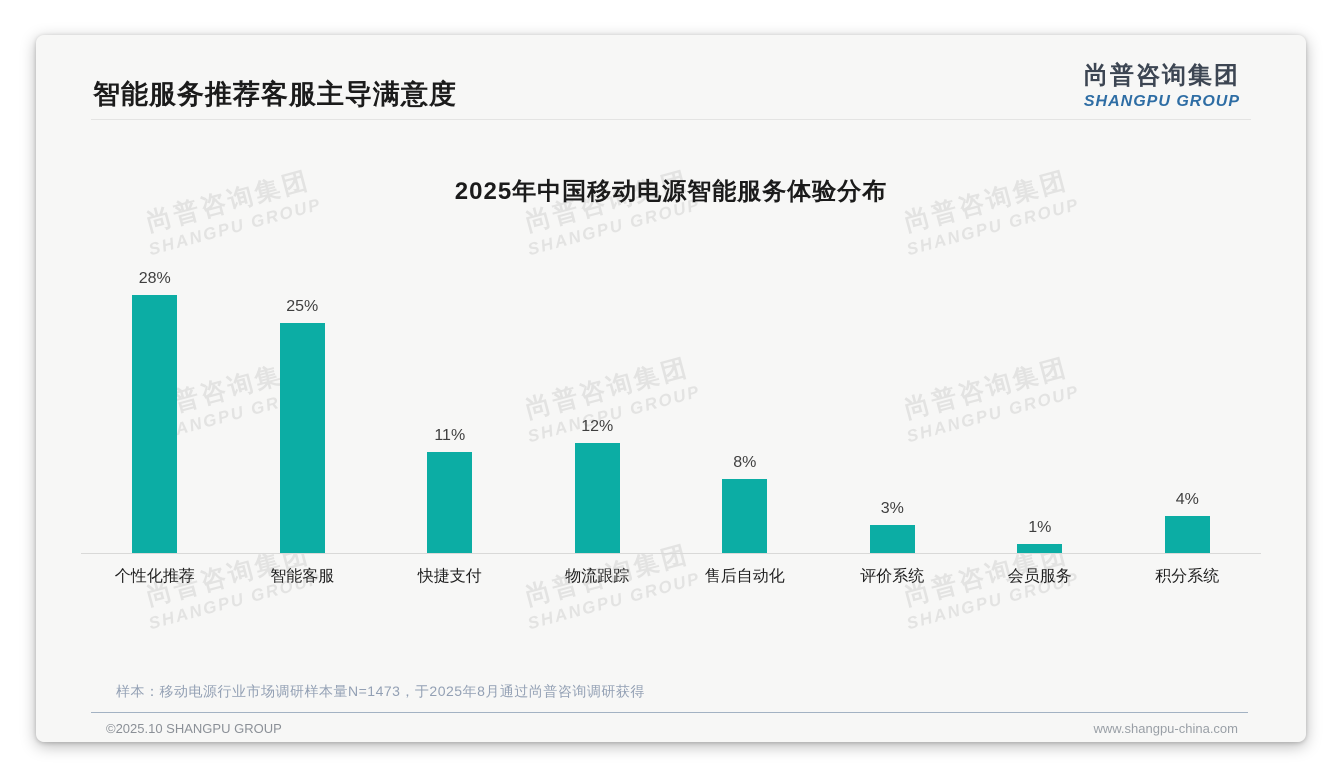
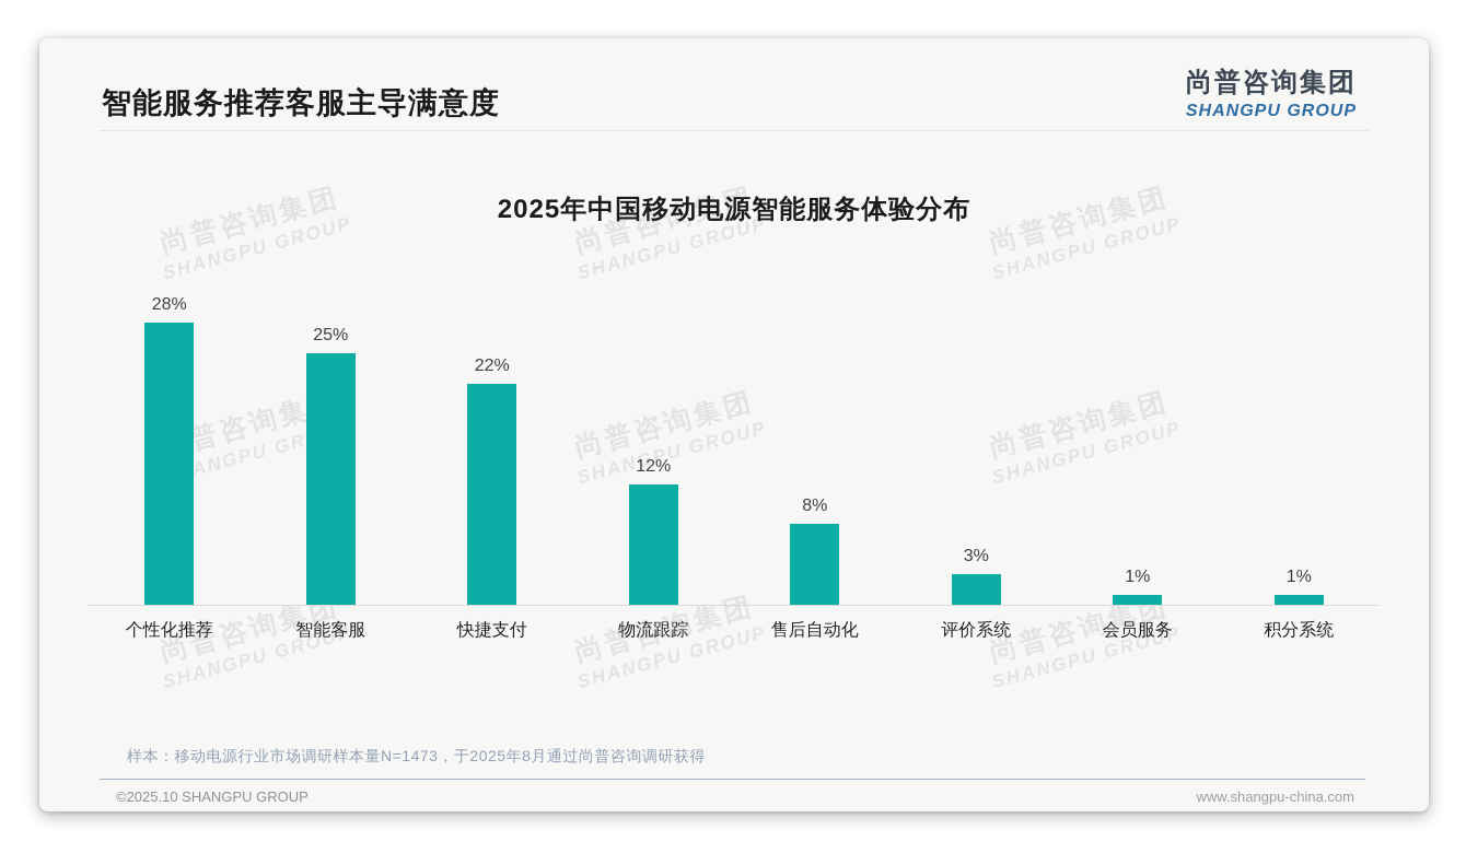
快捷支付: 11% -> 22%
积分系统: 4% -> 1%
